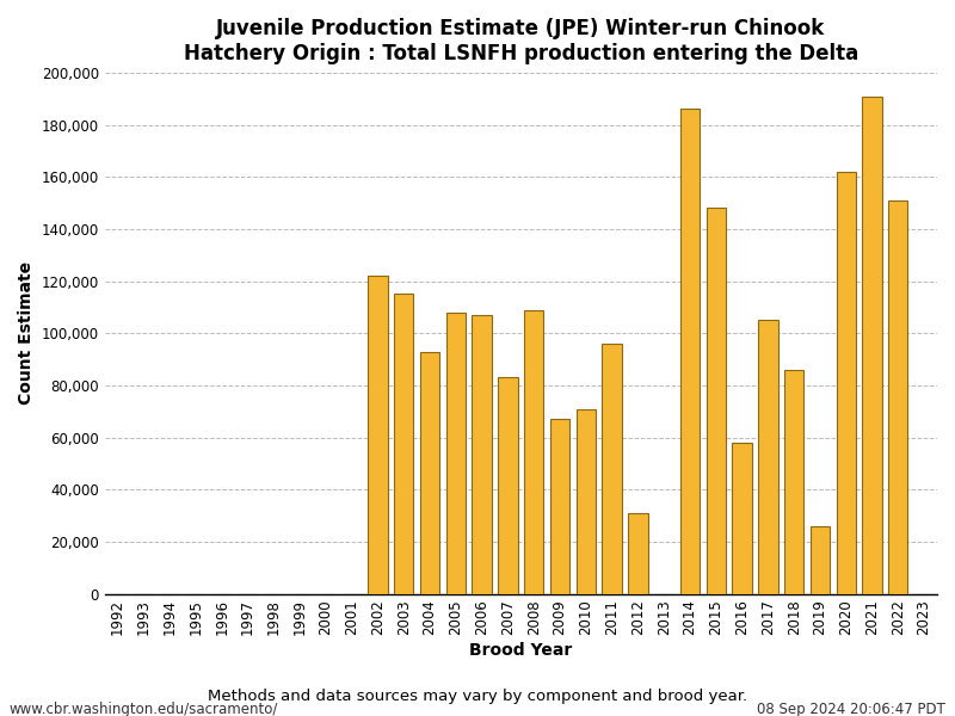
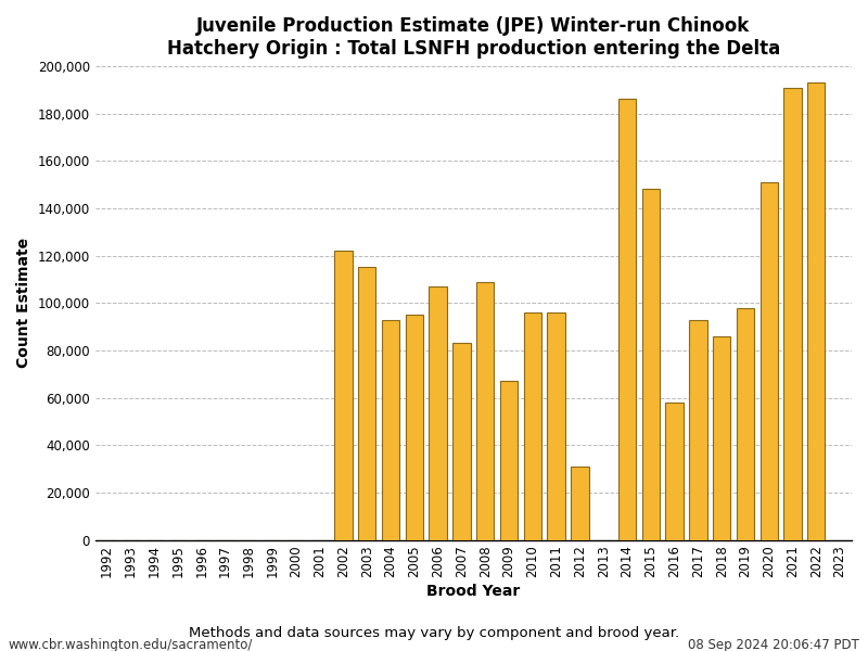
2005: 108,000 -> 95,000
2010: 71,000 -> 96,000
2017: 105,000 -> 93,000
2019: 26,000 -> 98,000
2020: 162,000 -> 151,000
2022: 151,000 -> 193,000
